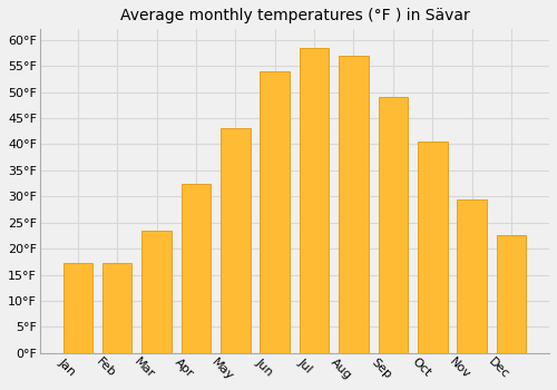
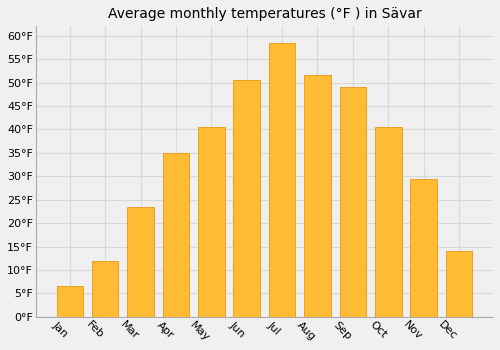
Jan: 17.2°F -> 6.5°F
Feb: 17.2°F -> 12.0°F
Apr: 32.5°F -> 35.0°F
May: 43.0°F -> 40.5°F
Jun: 54.0°F -> 50.5°F
Aug: 57.0°F -> 51.5°F
Dec: 22.5°F -> 14.0°F
